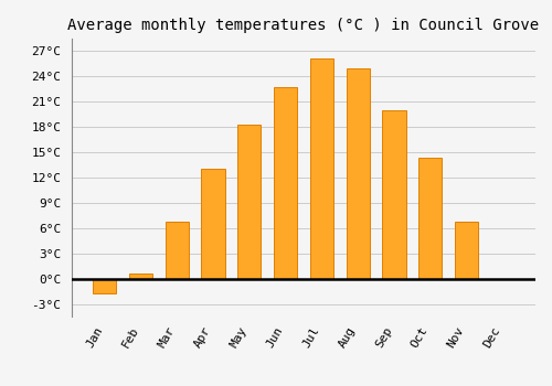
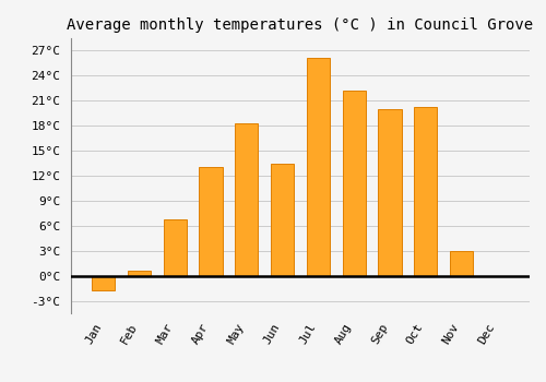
Jun: 22.8°C -> 13.4°C
Aug: 25.0°C -> 22.2°C
Oct: 14.4°C -> 20.2°C
Nov: 6.7°C -> 3.0°C
